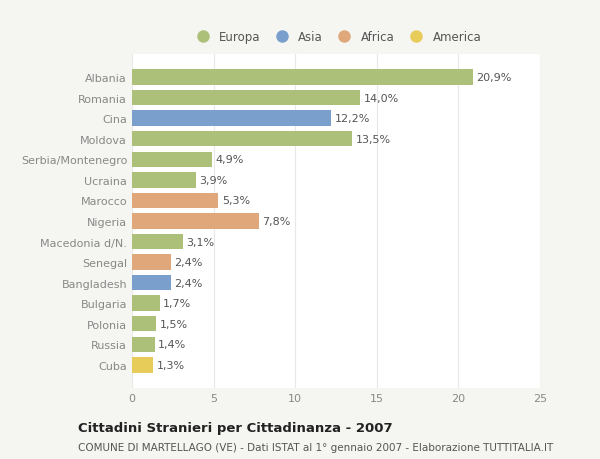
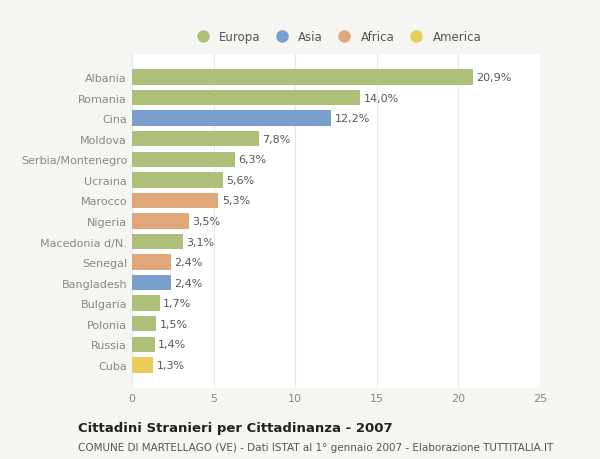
Moldova: 13,5% -> 7,8%
Serbia/Montenegro: 4,9% -> 6,3%
Ucraina: 3,9% -> 5,6%
Nigeria: 7,8% -> 3,5%
